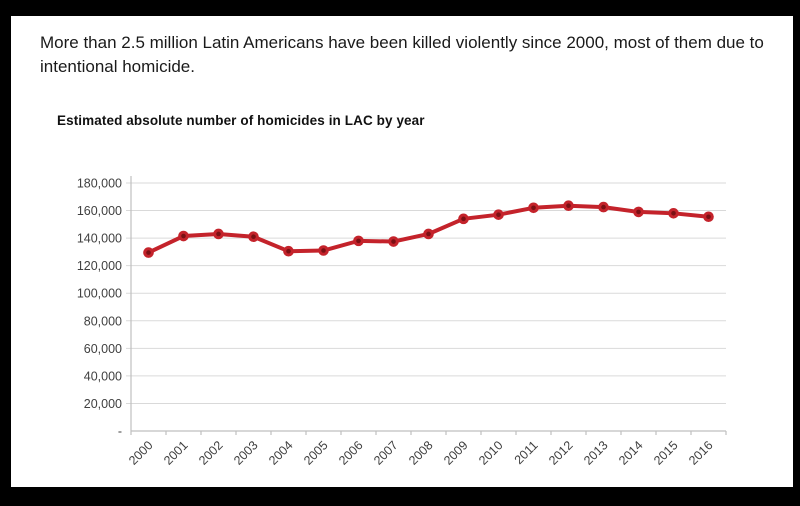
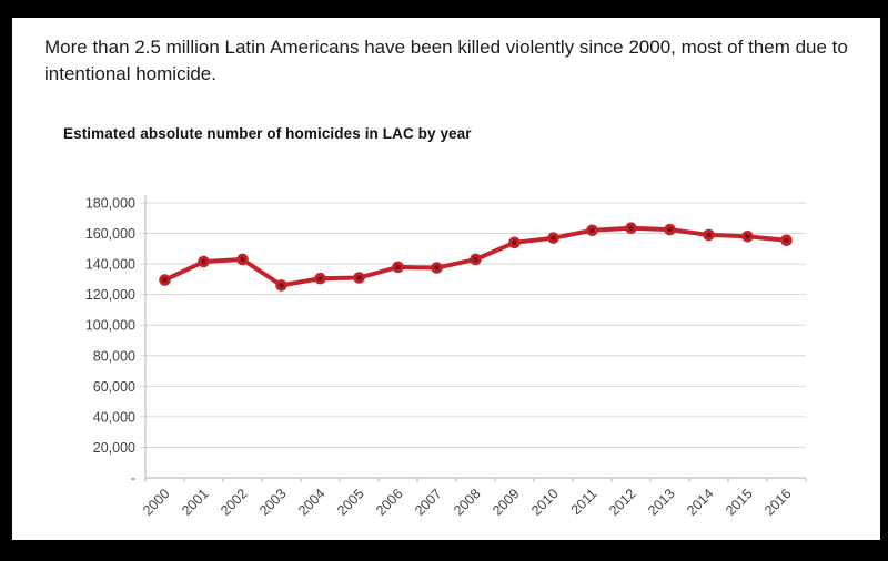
2003: 141000 -> 126000
